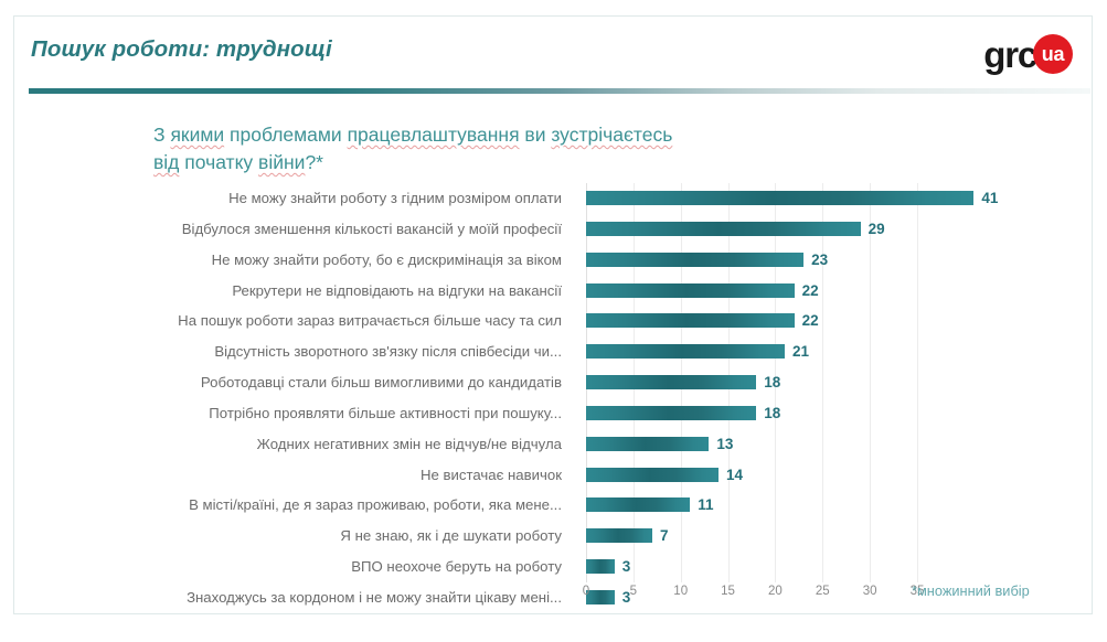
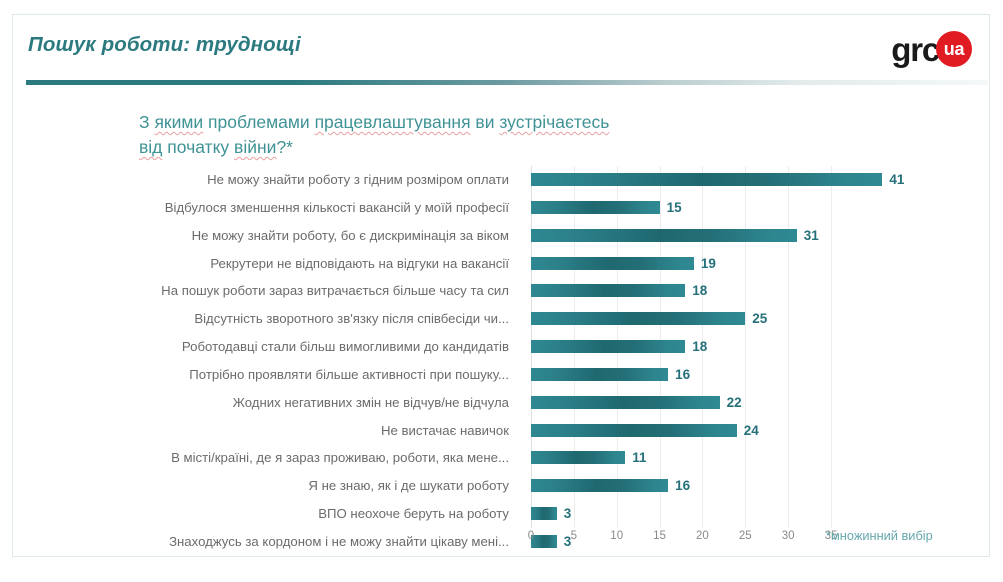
Відбулося зменшення кількості вакансій у моїй професії: 29 -> 15
Не можу знайти роботу, бо є дискримінація за віком: 23 -> 31
Рекрутери не відповідають на відгуки на вакансії: 22 -> 19
На пошук роботи зараз витрачається більше часу та сил: 22 -> 18
Відсутність зворотного зв'язку після співбесіди чи...: 21 -> 25
Потрібно проявляти більше активності при пошуку...: 18 -> 16
Жодних негативних змін не відчув/не відчула: 13 -> 22
Не вистачає навичок: 14 -> 24
Я не знаю, як і де шукати роботу: 7 -> 16
